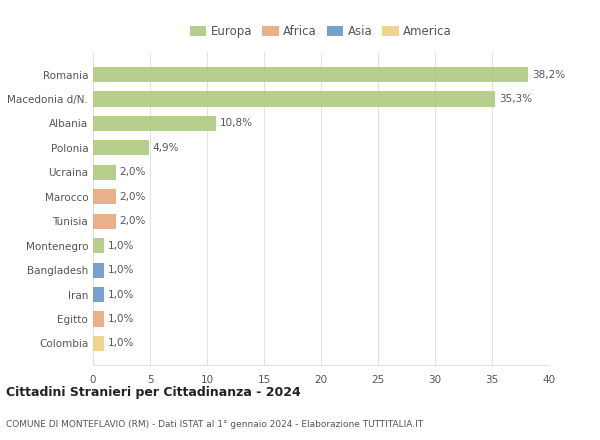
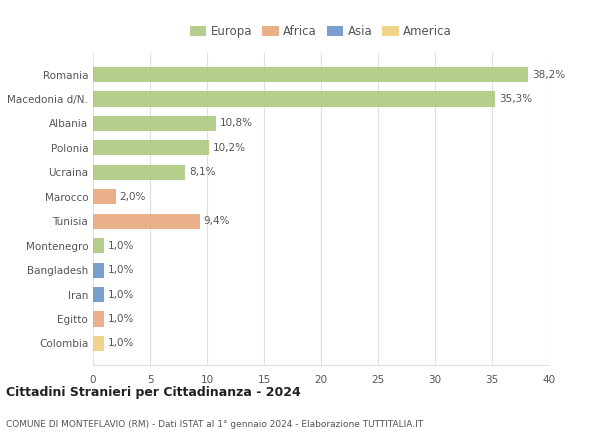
Polonia: 4,9% -> 10,2%
Ucraina: 2,0% -> 8,1%
Tunisia: 2,0% -> 9,4%
